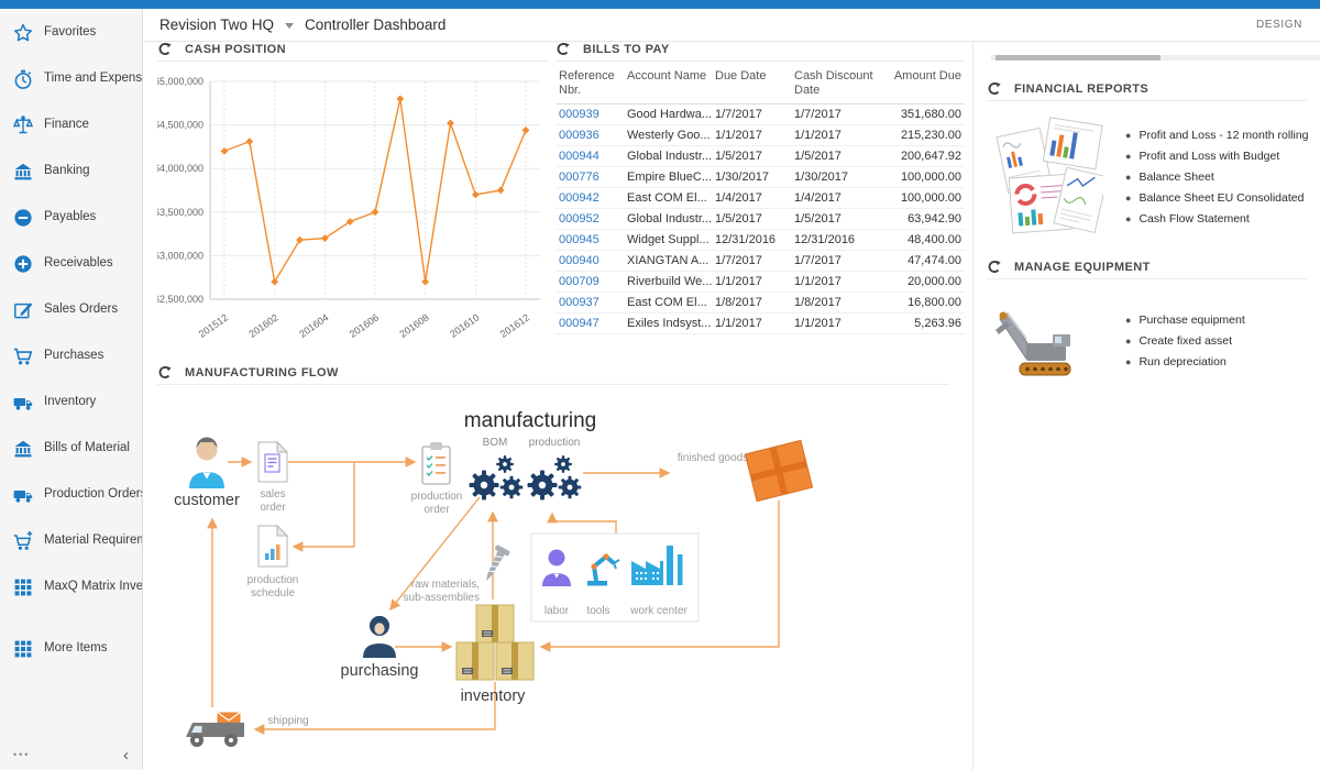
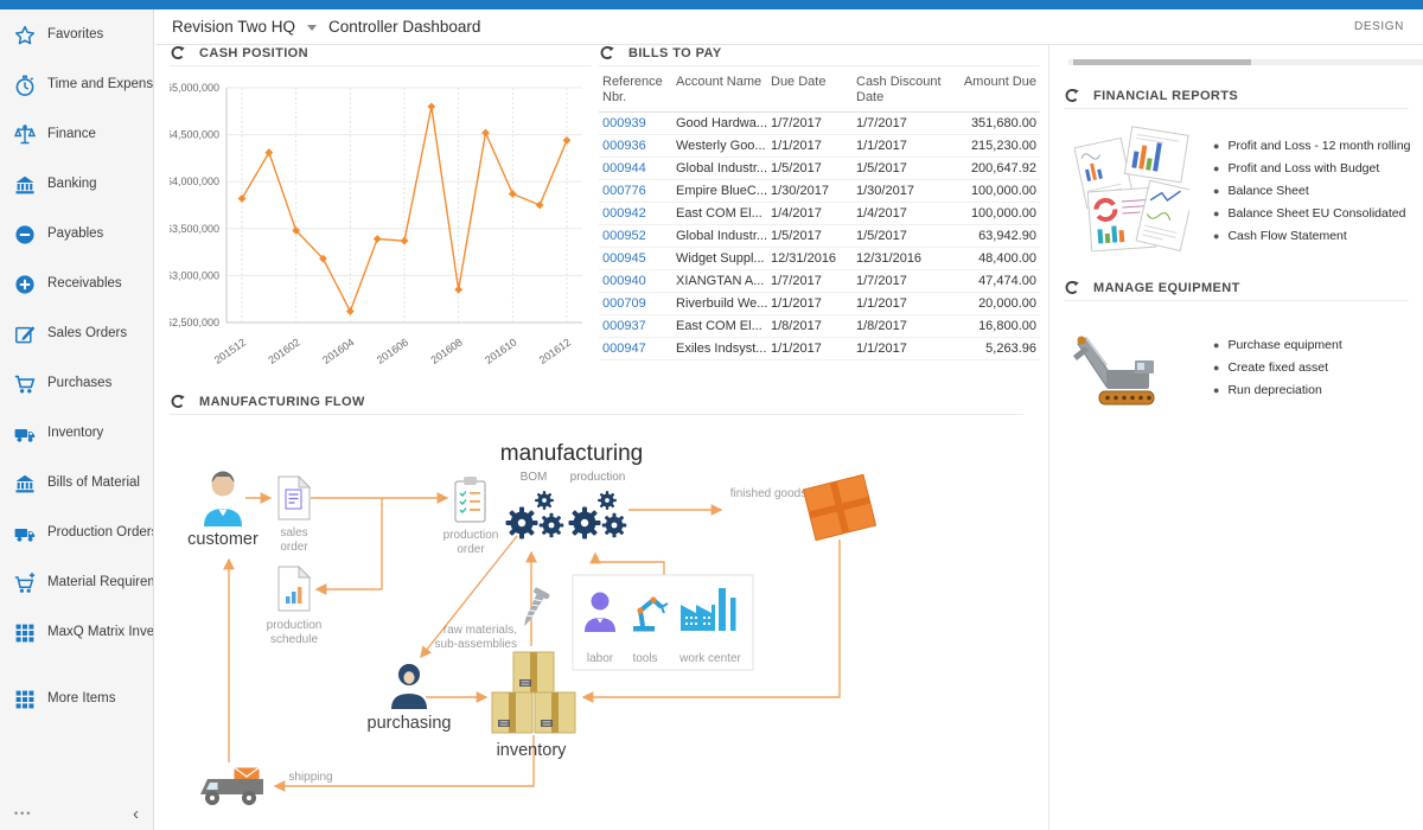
201512: 64200000 -> 63800000
201602: 62700000 -> 63500000
201604: 63200000 -> 62600000
201606: 63500000 -> 63400000
201608: 62700000 -> 62800000
201610: 63700000 -> 63900000
